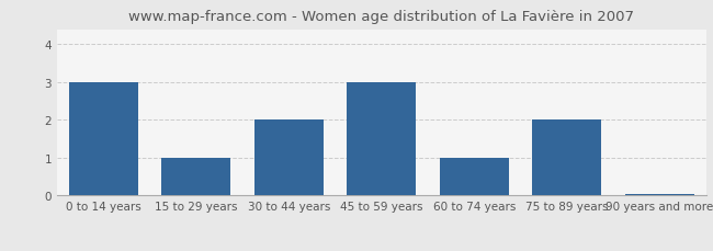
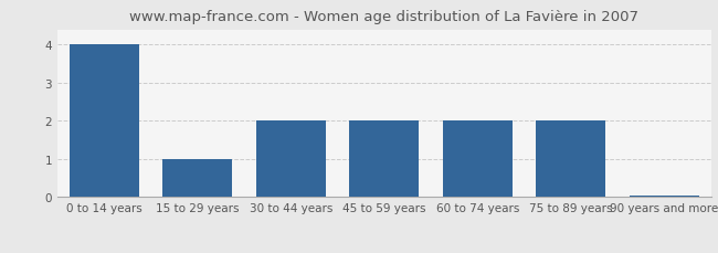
0 to 14 years: 3.00 -> 4.00
45 to 59 years: 3.00 -> 2.00
60 to 74 years: 1.00 -> 2.00
